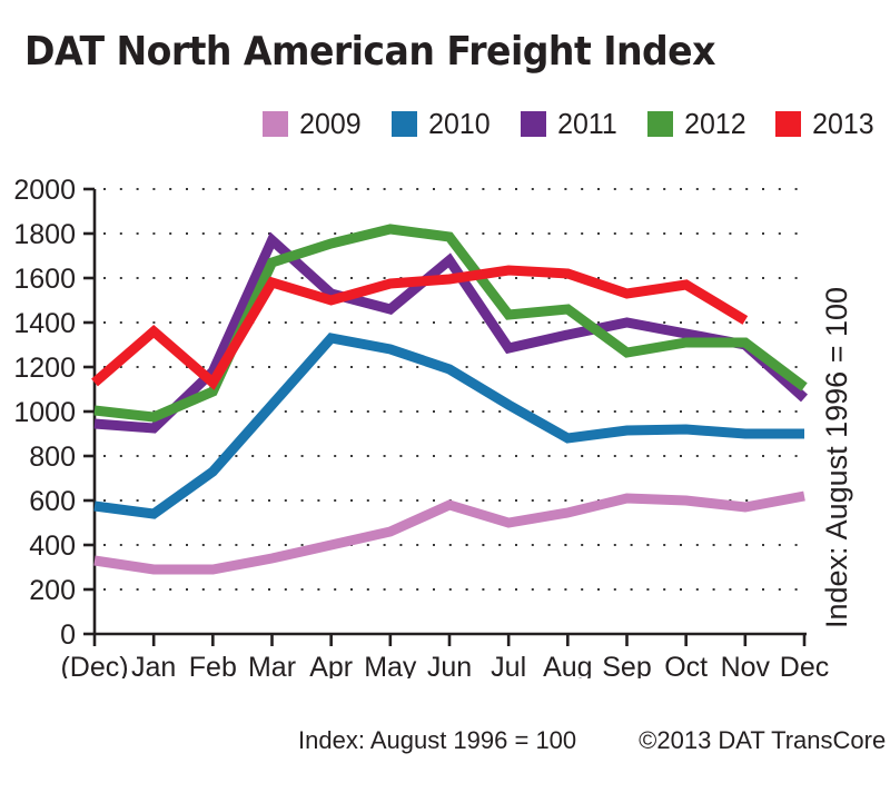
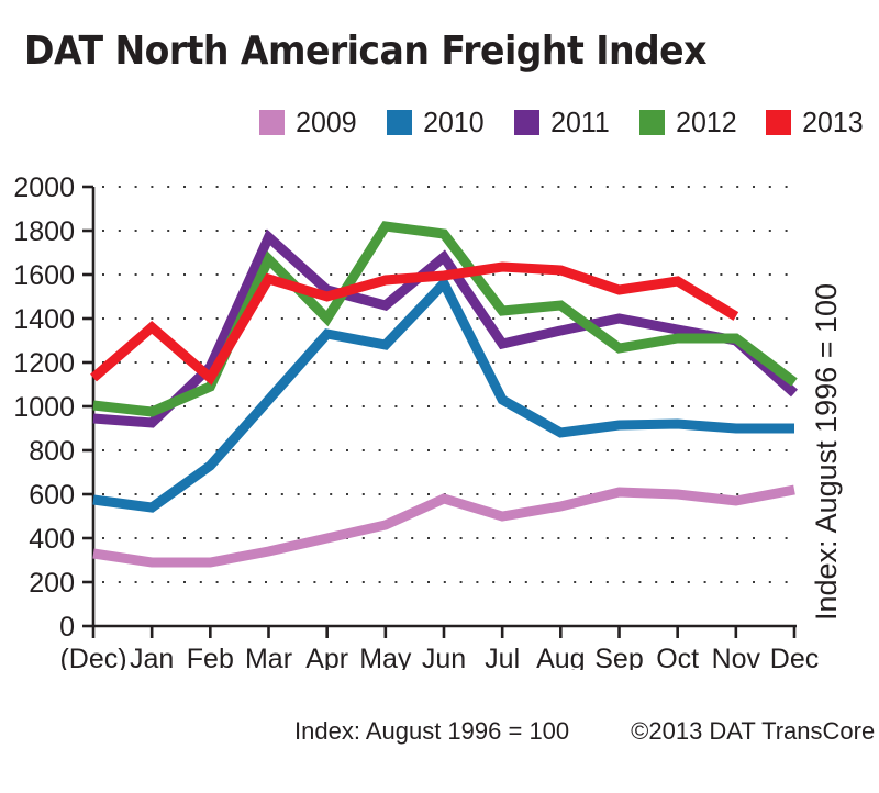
2012/Apr: 1760 -> 1400
2010/Jun: 1190 -> 1560
